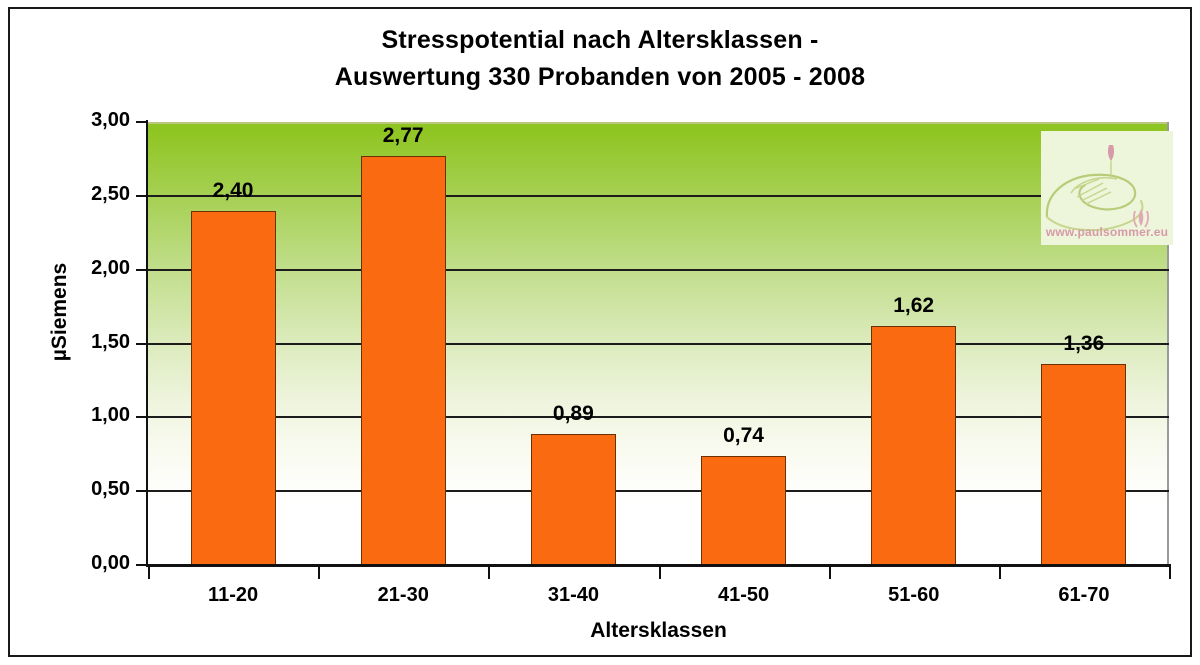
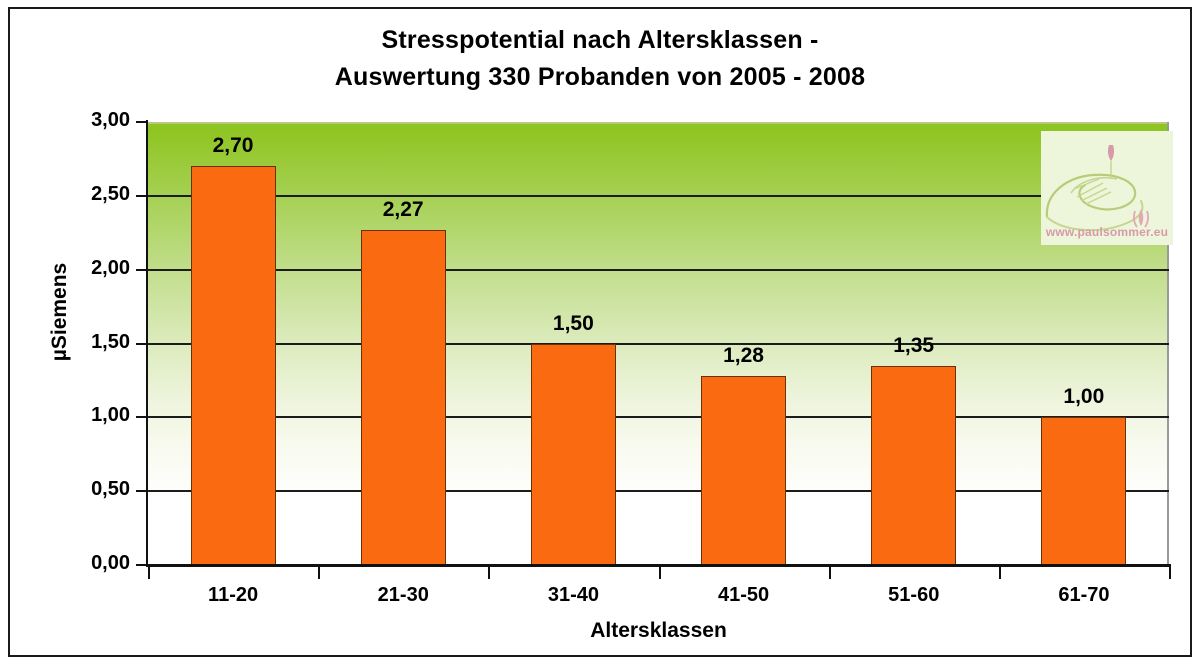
11-20: 2,40 -> 2,70
21-30: 2,77 -> 2,27
31-40: 0,89 -> 1,50
41-50: 0,74 -> 1,28
51-60: 1,62 -> 1,35
61-70: 1,36 -> 1,00
